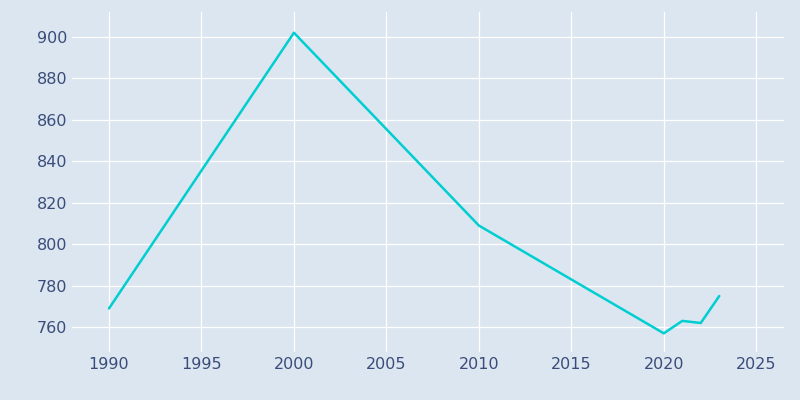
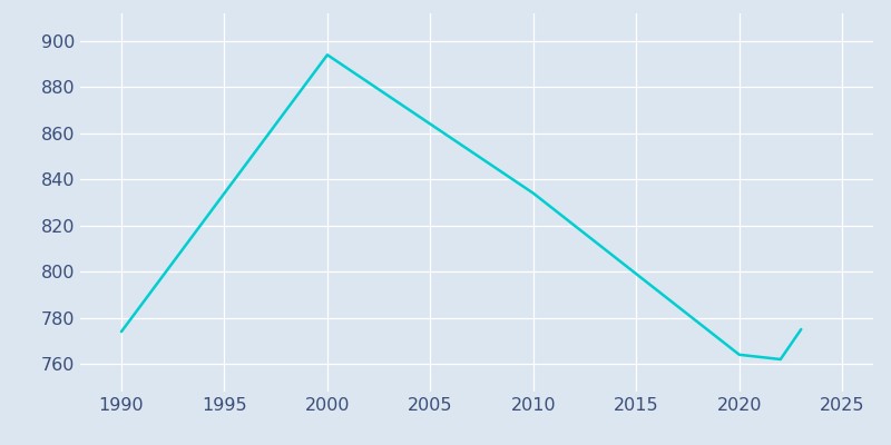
1990: 769 -> 774
2000: 902 -> 894
2010: 809 -> 834
2020: 757 -> 764
